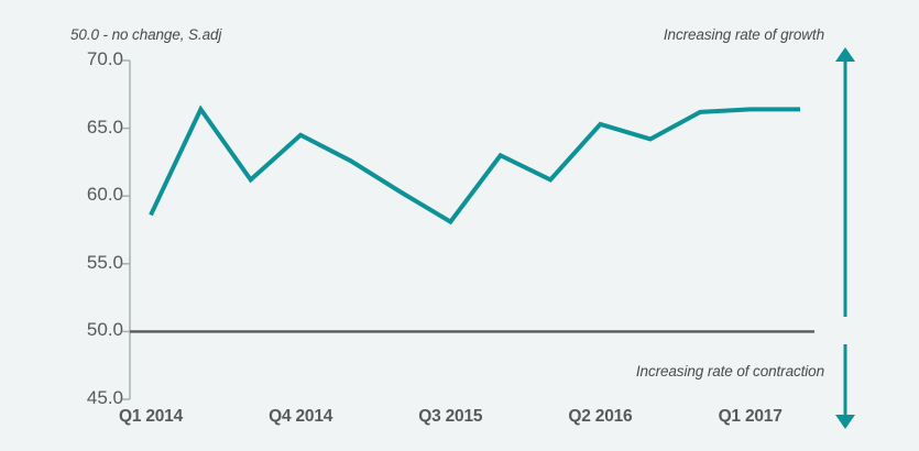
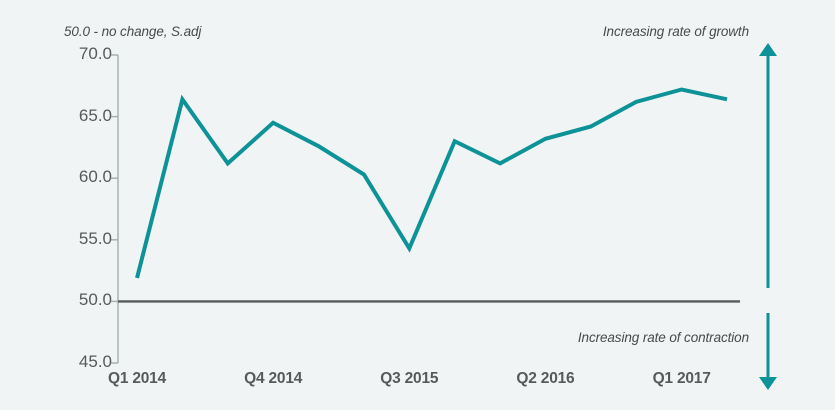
Q1 2014: 58.6 -> 51.9
Q3 2015: 58.1 -> 54.3
Q2 2016: 65.3 -> 63.2
Q1 2017: 66.4 -> 67.2
